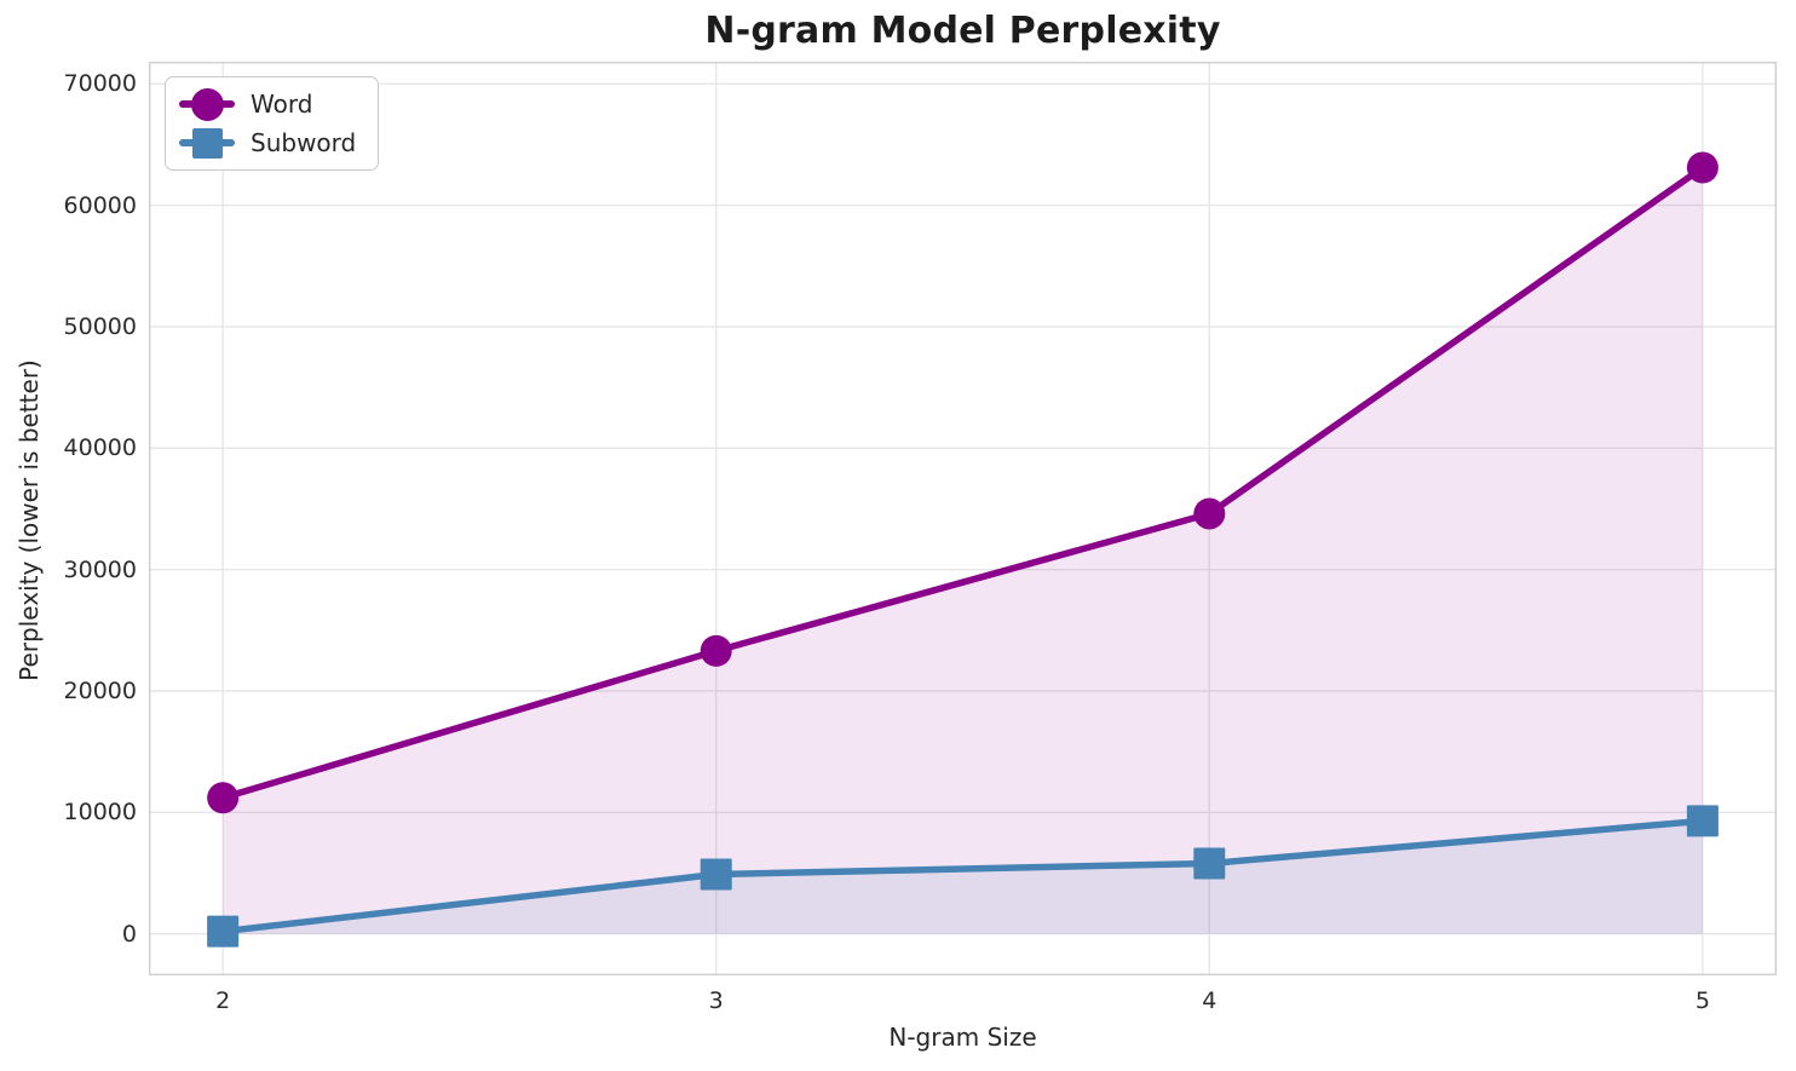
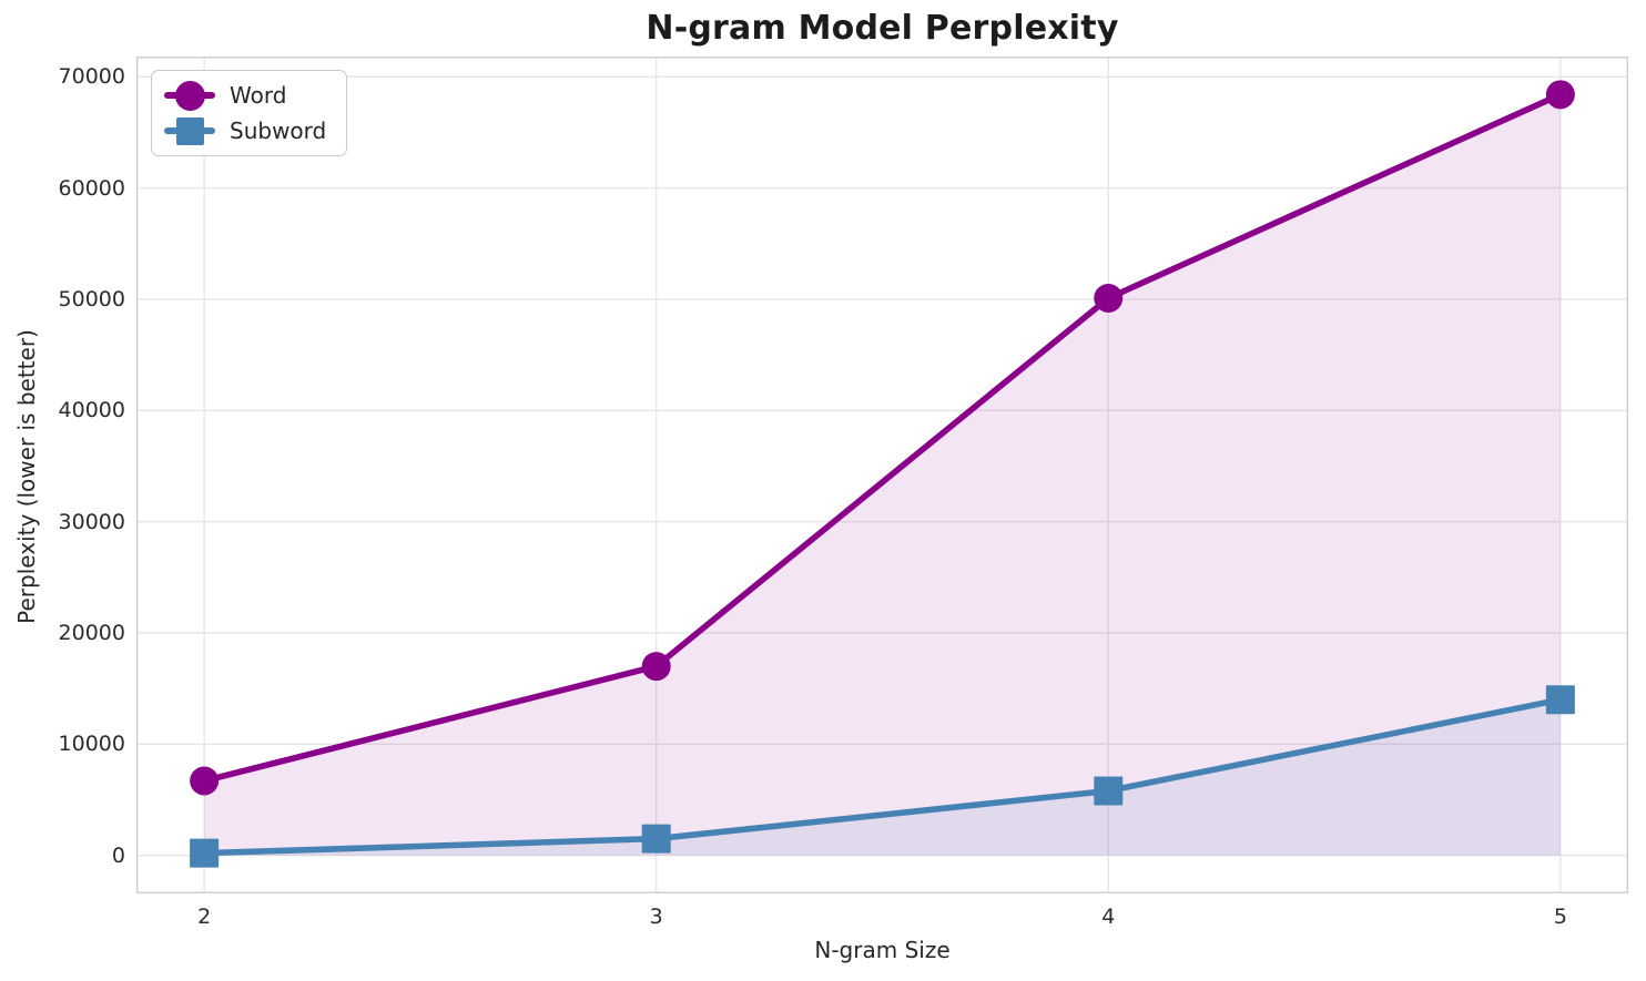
Word/2: 11200 -> 6700
Word/3: 23300 -> 17000
Subword/3: 4900 -> 1500
Word/4: 34600 -> 50100
Word/5: 63100 -> 68400
Subword/5: 9300 -> 14000
